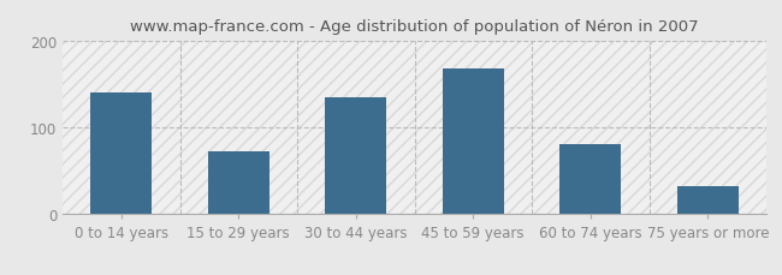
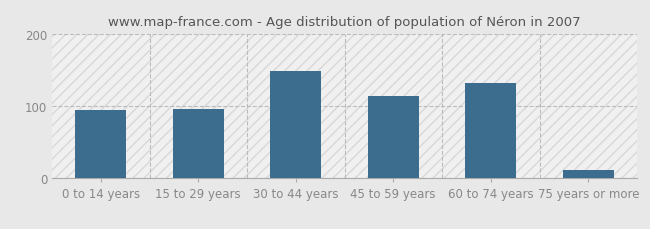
0 to 14 years: 140 -> 94
15 to 29 years: 72 -> 96
30 to 44 years: 135 -> 148
45 to 59 years: 168 -> 114
60 to 74 years: 80 -> 132
75 years or more: 32 -> 12
